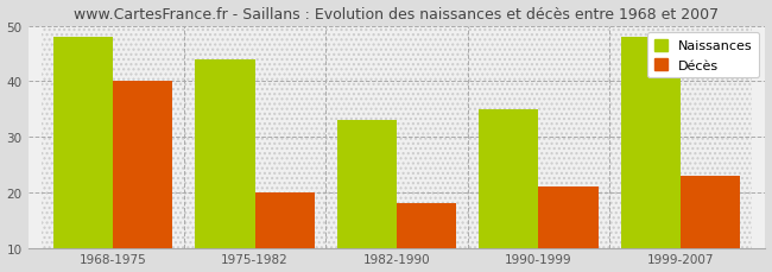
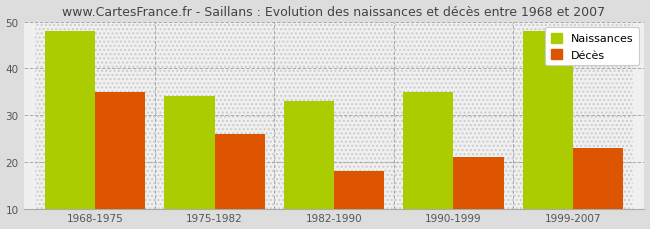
Décès/1968-1975: 40 -> 35
Naissances/1975-1982: 44 -> 34
Décès/1975-1982: 20 -> 26
